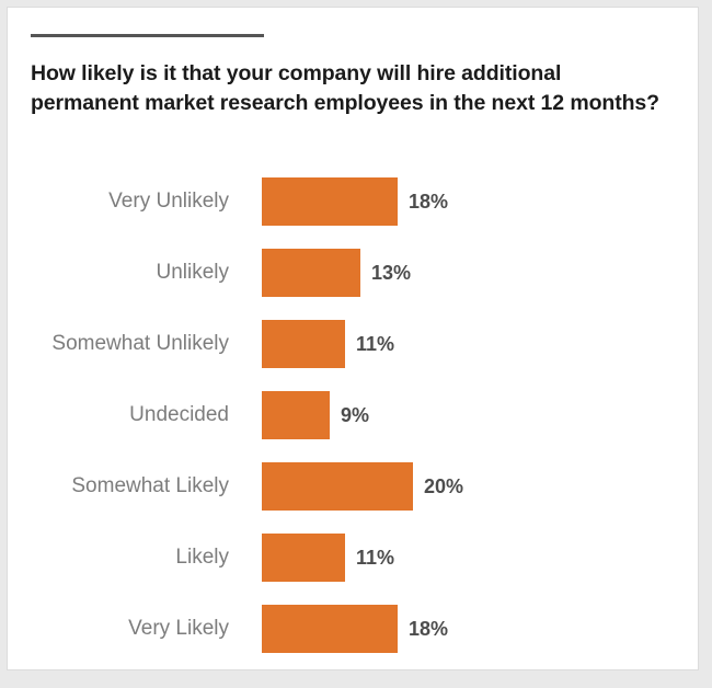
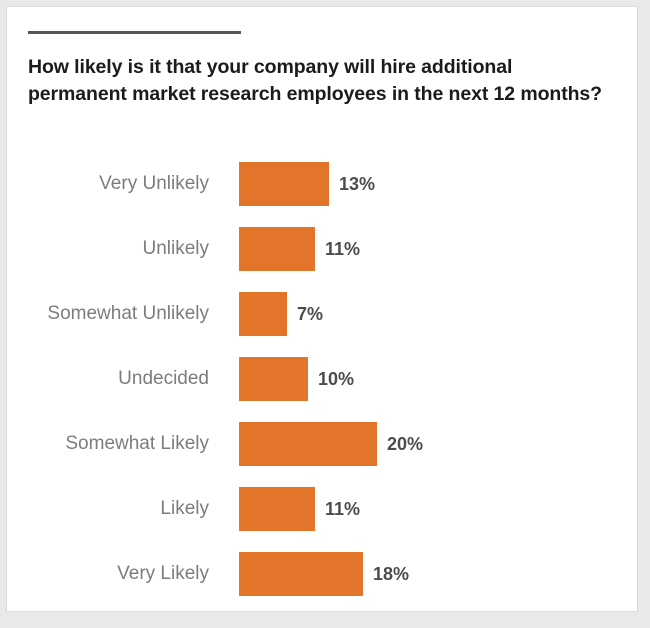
Very Unlikely: 18% -> 13%
Unlikely: 13% -> 11%
Somewhat Unlikely: 11% -> 7%
Undecided: 9% -> 10%
